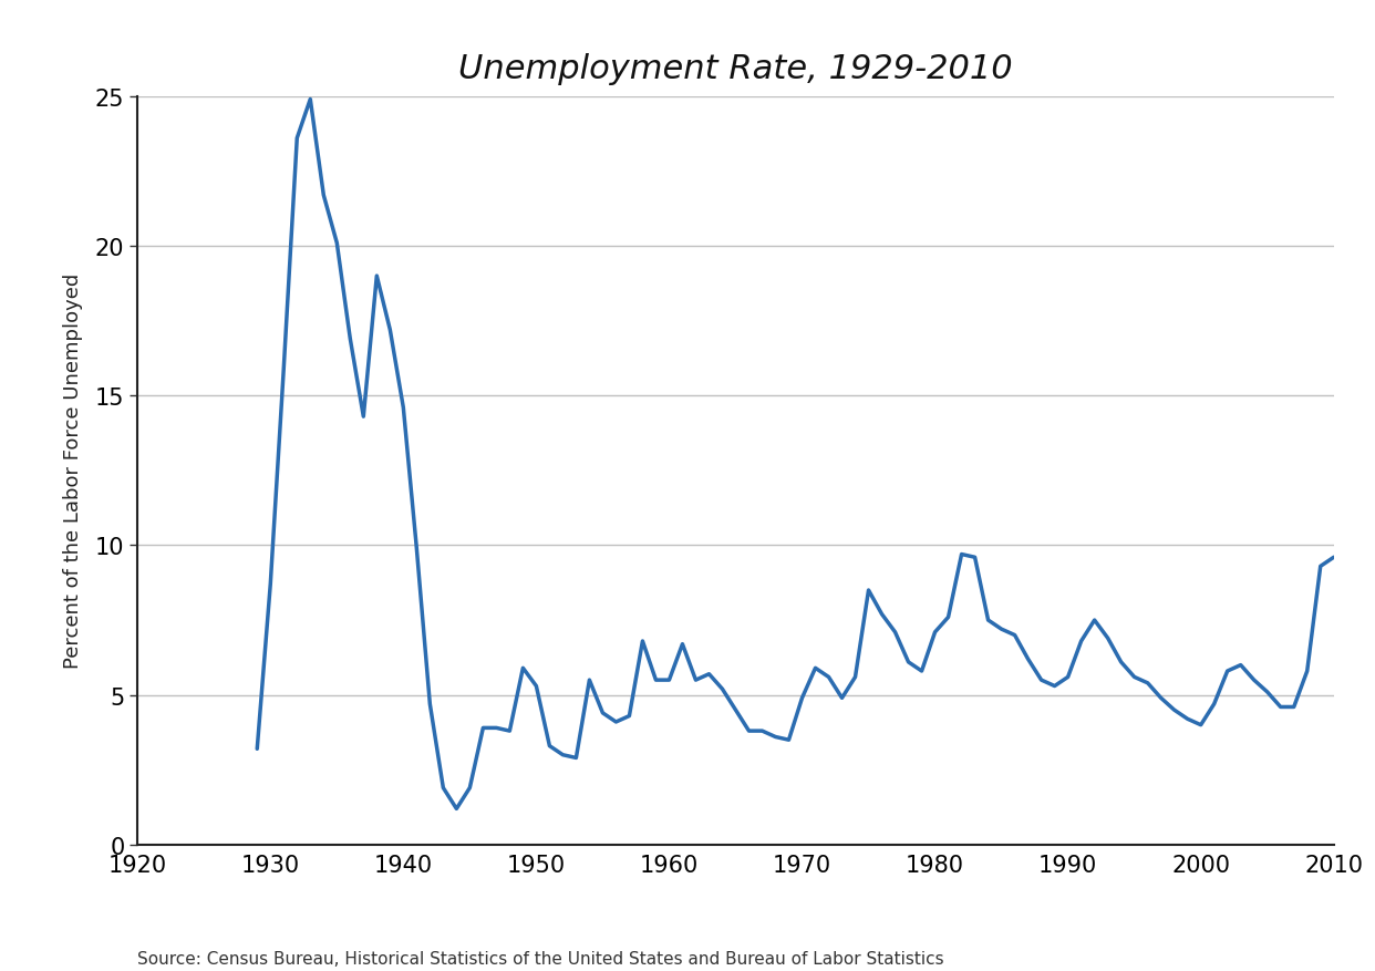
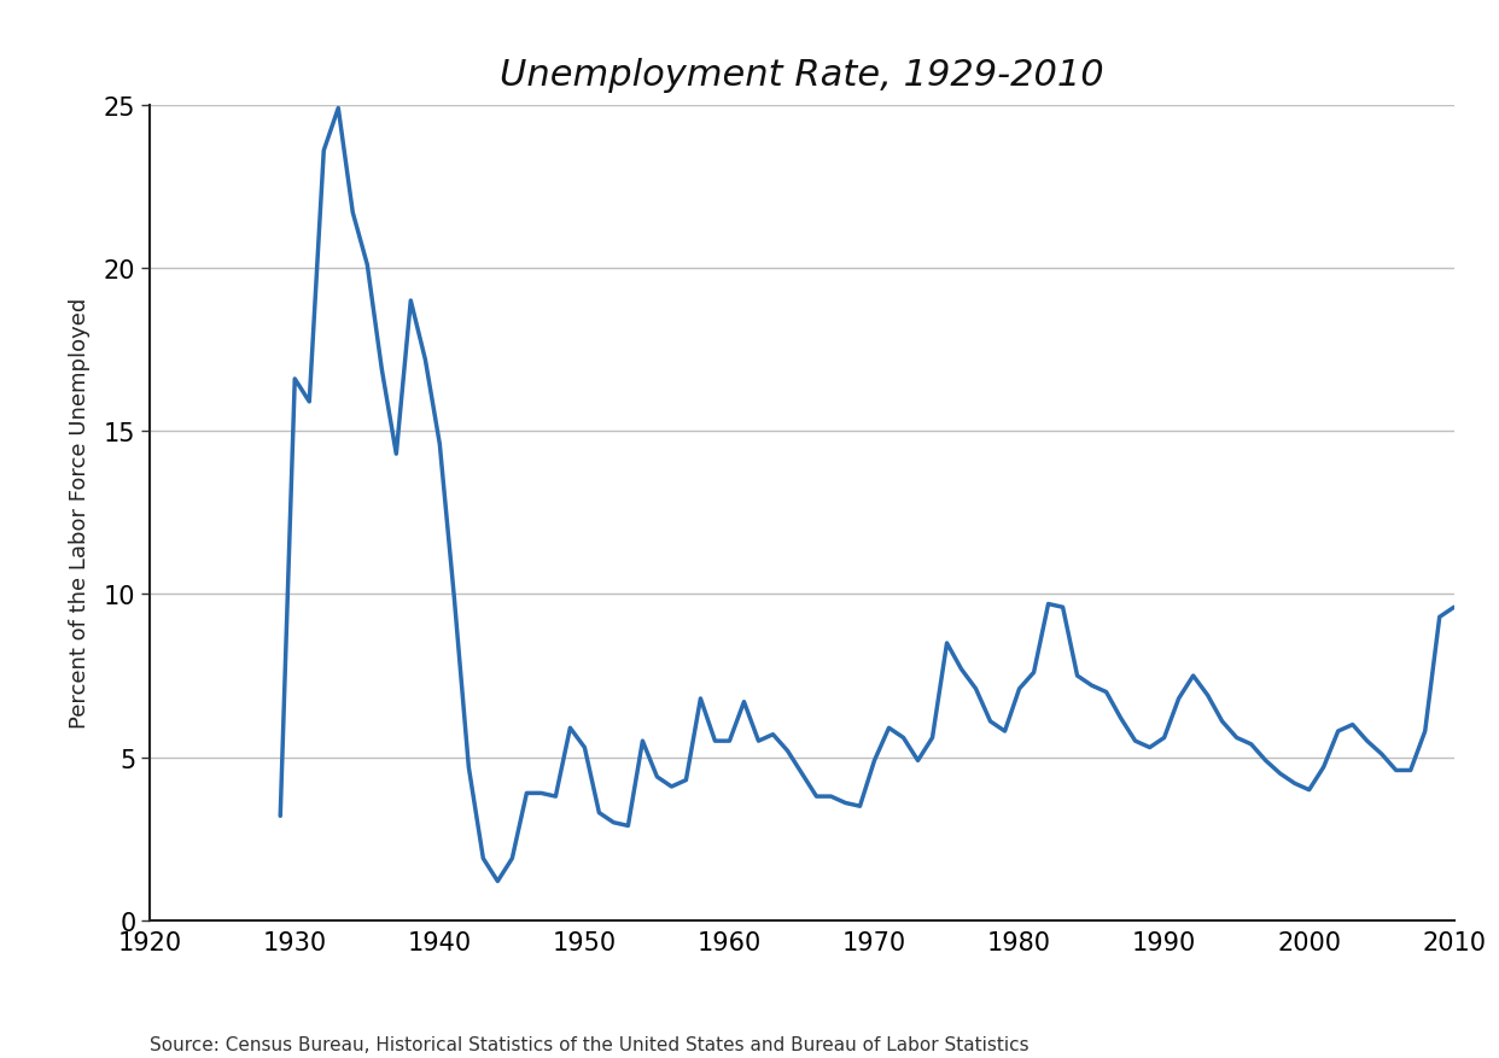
1930: 8.7 -> 16.6
